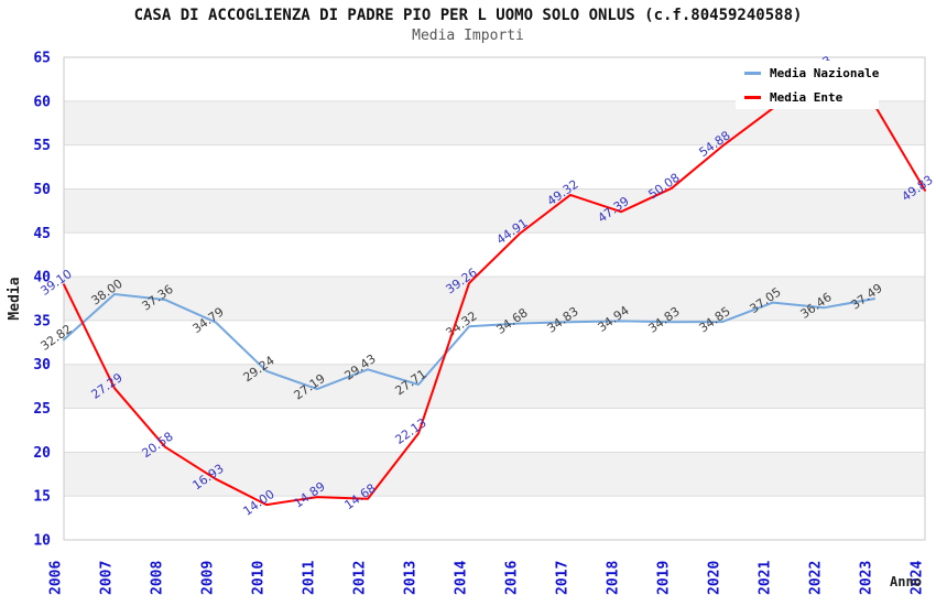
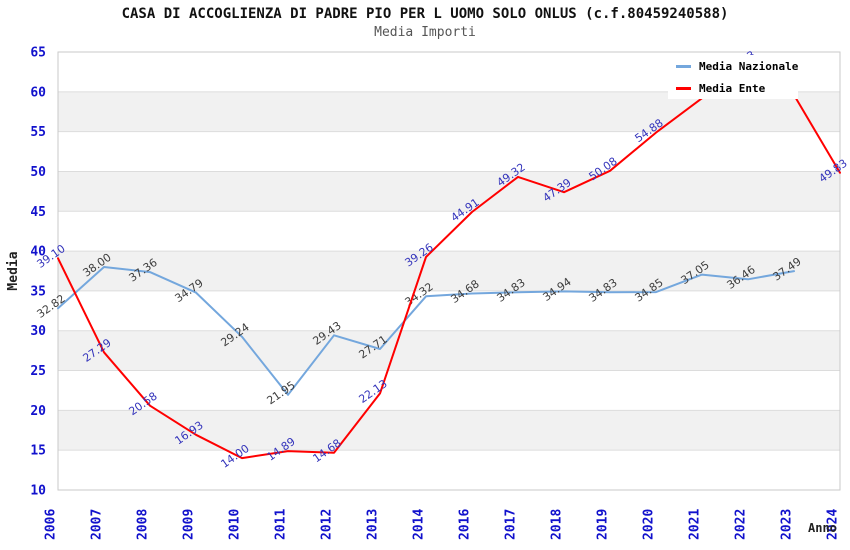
Media Nazionale/2011: 27.19 -> 21.95
